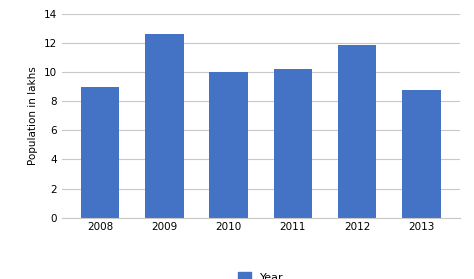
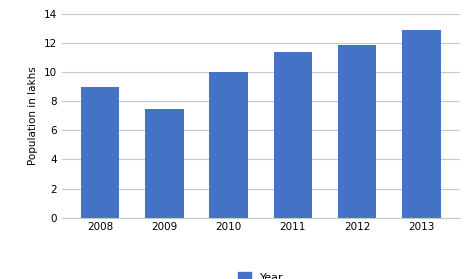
2009: 12.6 -> 7.5
2011: 10.2 -> 11.4
2013: 8.8 -> 12.9
